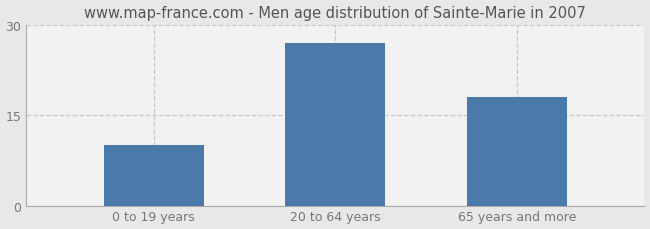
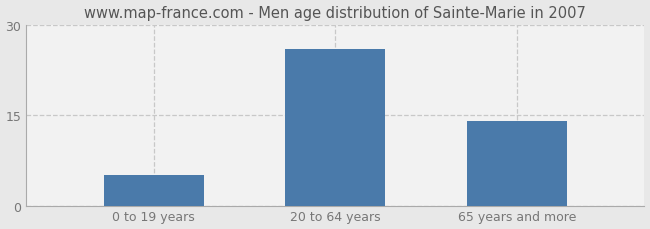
0 to 19 years: 10 -> 5
20 to 64 years: 27 -> 26
65 years and more: 18 -> 14
